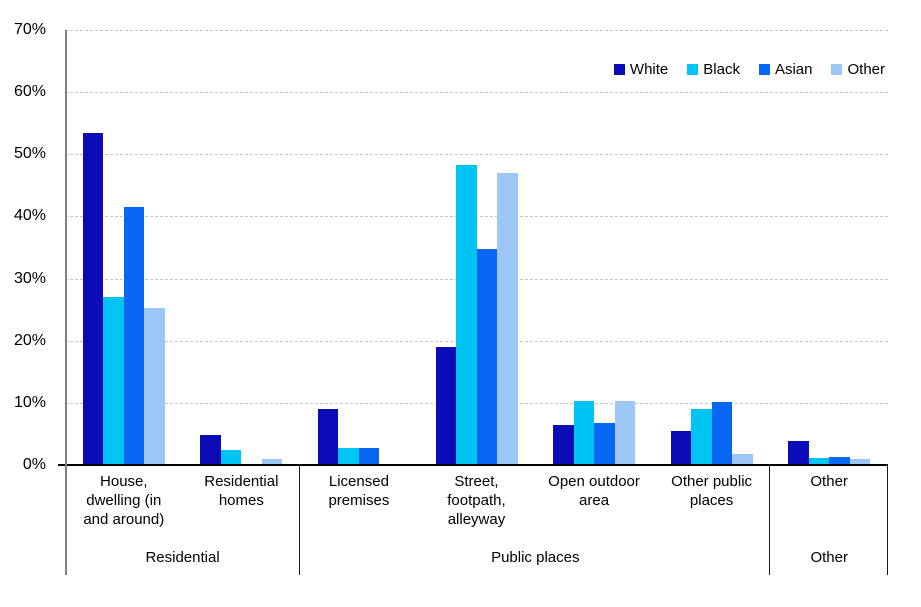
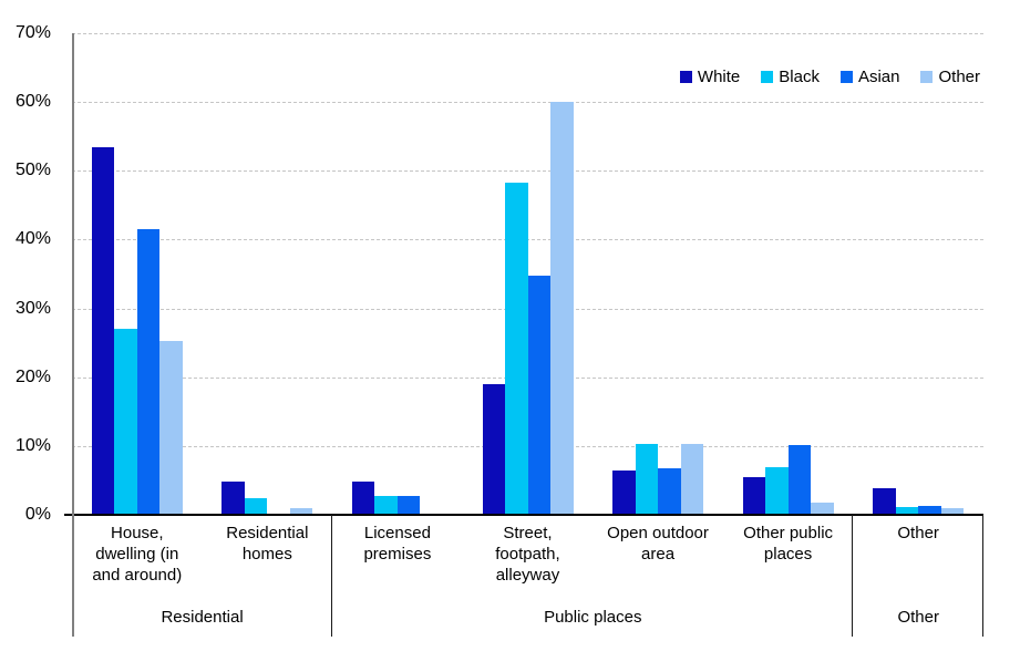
White/Licensed premises: 9% -> 5%
Other/Street, footpath, alleyway: 47% -> 60%
Black/Other public places: 9% -> 7%
